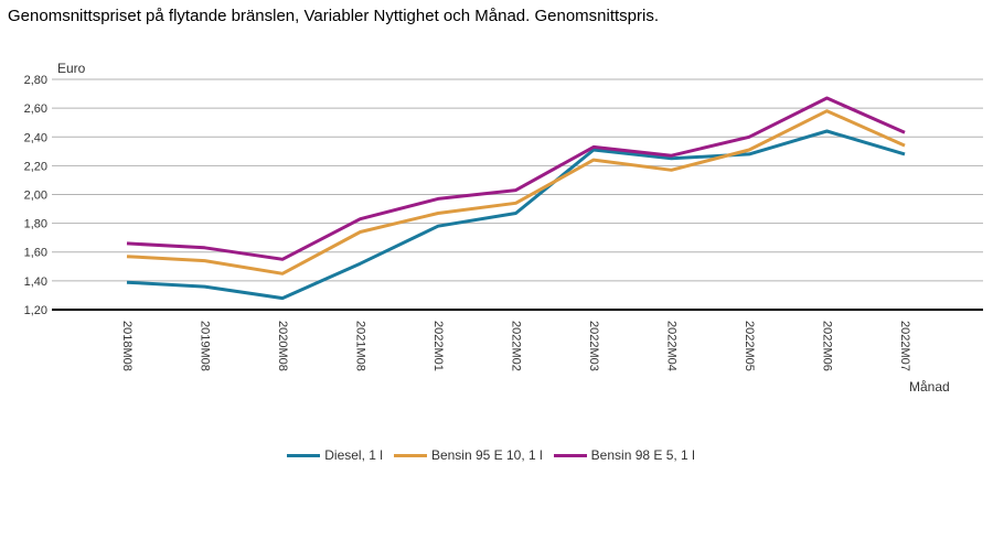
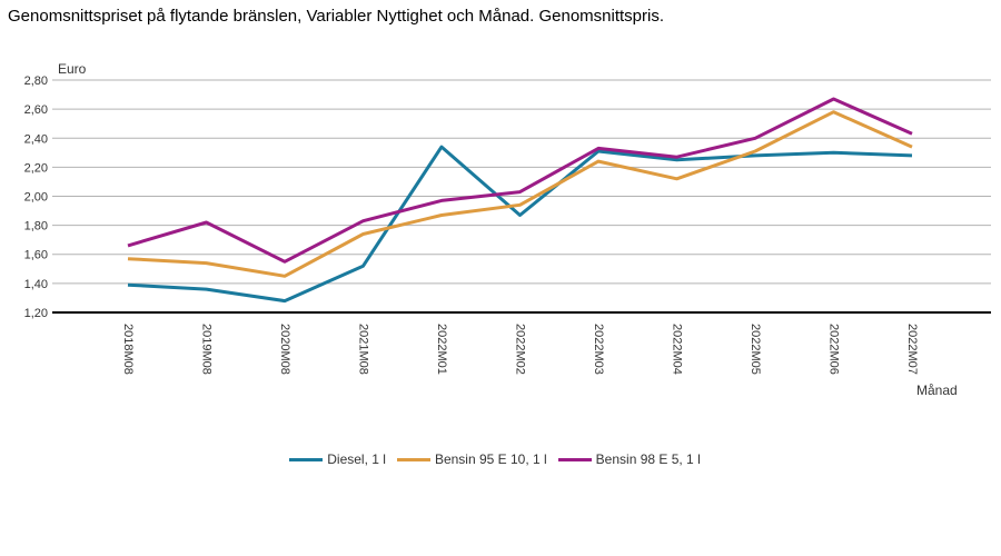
Bensin 98 E 5, 1 l/2019M08: 1,63 -> 1,82
Diesel, 1 l/2022M01: 1,78 -> 2,34
Bensin 95 E 10, 1 l/2022M04: 2,17 -> 2,12
Diesel, 1 l/2022M06: 2,44 -> 2,30
